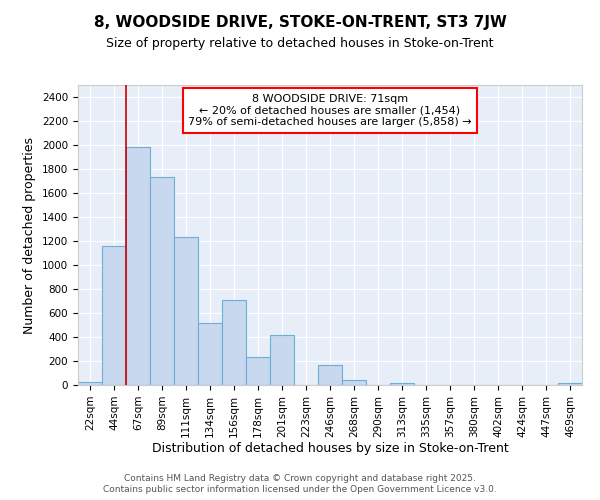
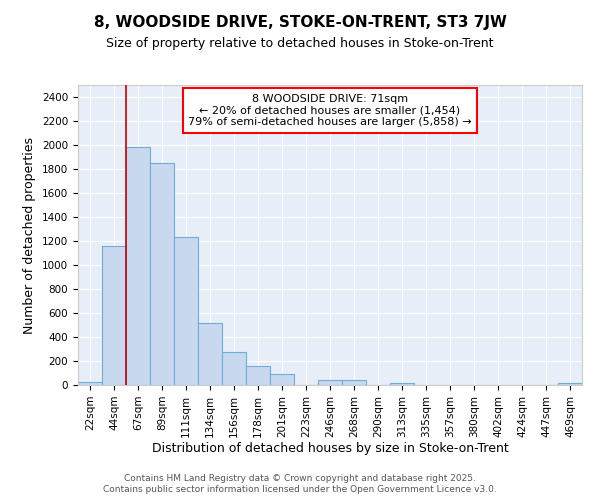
89sqm: 1730 -> 1850
156sqm: 710 -> 280
178sqm: 230 -> 160
201sqm: 420 -> 100
246sqm: 170 -> 40
